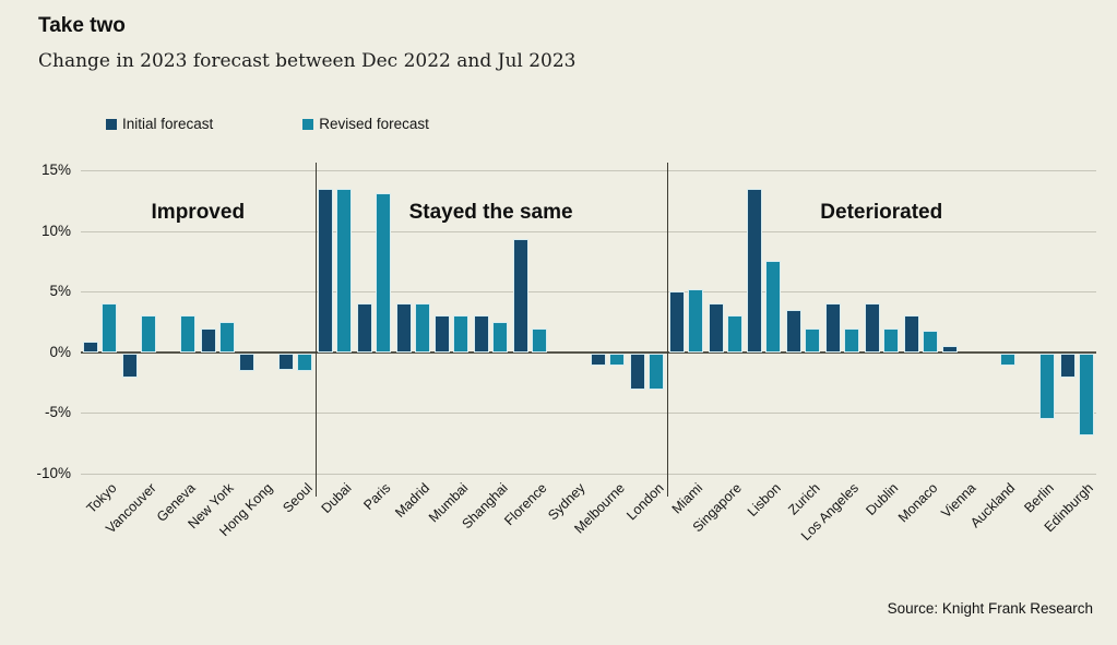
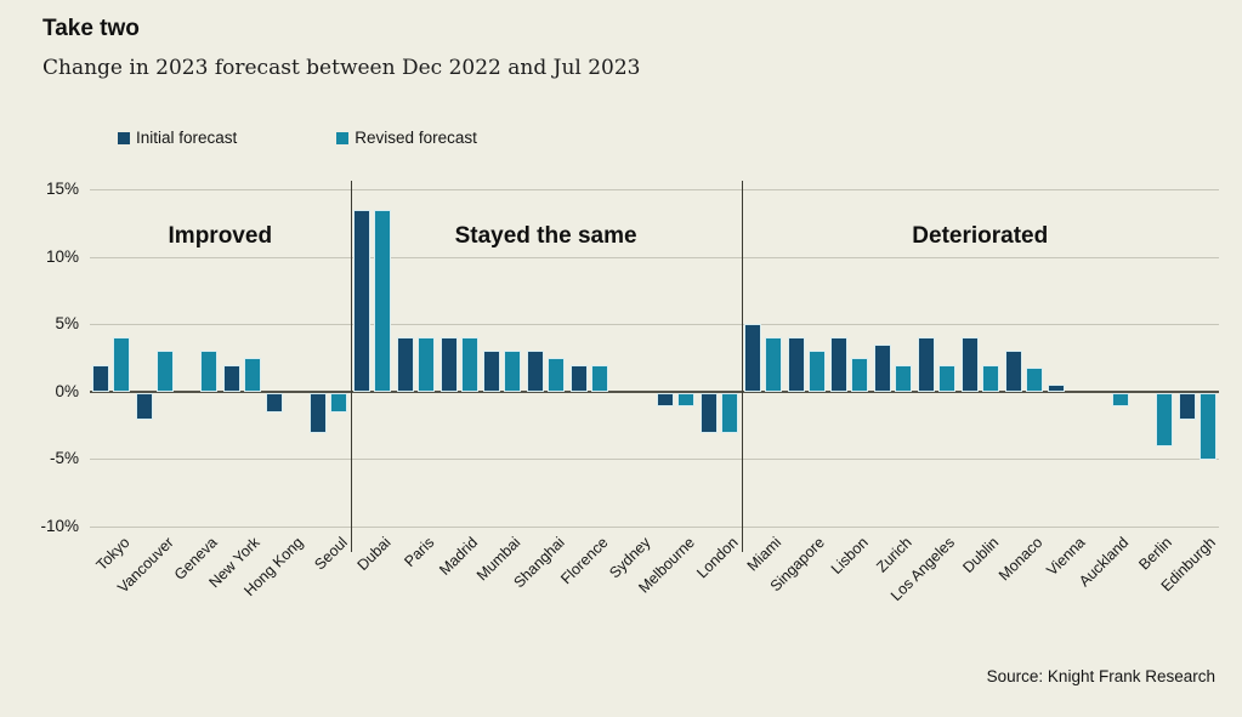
Initial forecast/Tokyo: 0.9% -> 2.0%
Initial forecast/Seoul: -1.4% -> -3.0%
Revised forecast/Paris: 13.1% -> 4.0%
Initial forecast/Florence: 9.3% -> 2.0%
Revised forecast/Miami: 5.2% -> 4.0%
Initial forecast/Lisbon: 13.5% -> 4.0%
Revised forecast/Lisbon: 7.5% -> 2.5%
Revised forecast/Berlin: -5.4% -> -4.0%
Revised forecast/Edinburgh: -6.8% -> -5.0%
